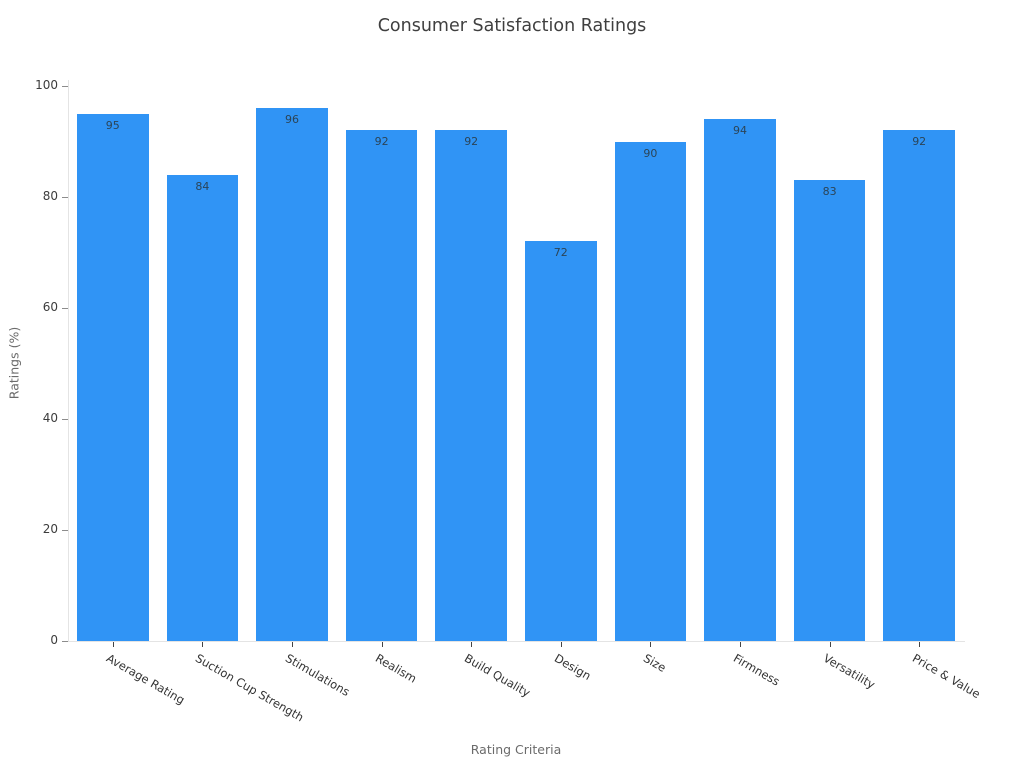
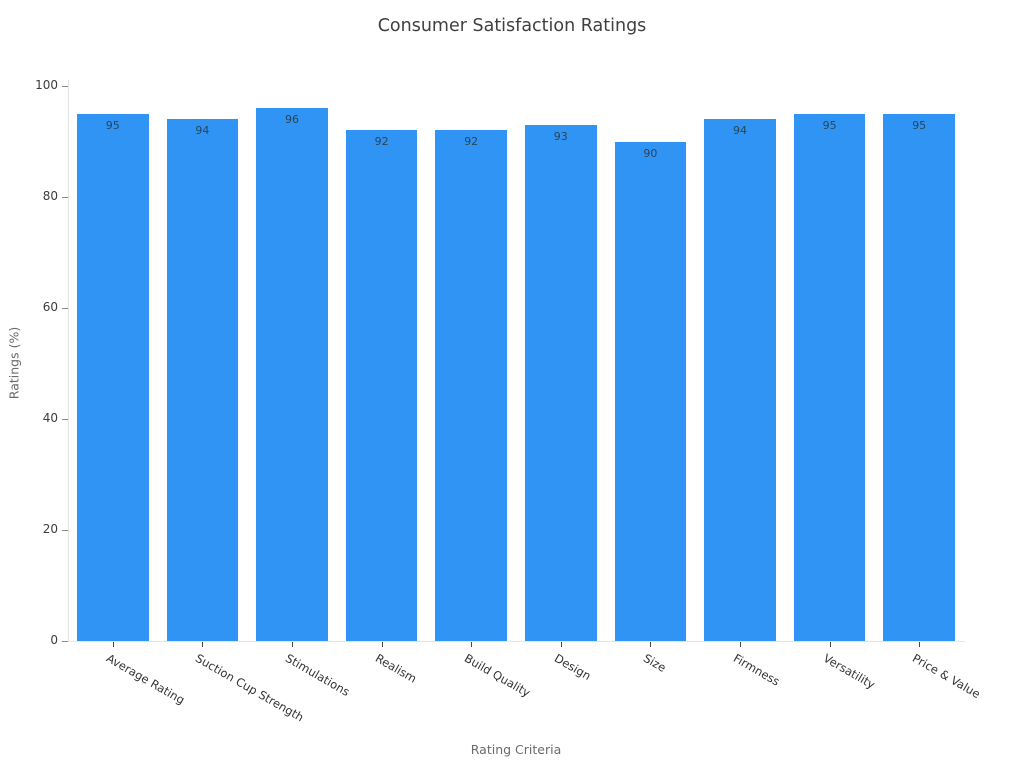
Suction Cup Strength: 84 -> 94
Design: 72 -> 93
Versatility: 83 -> 95
Price & Value: 92 -> 95
